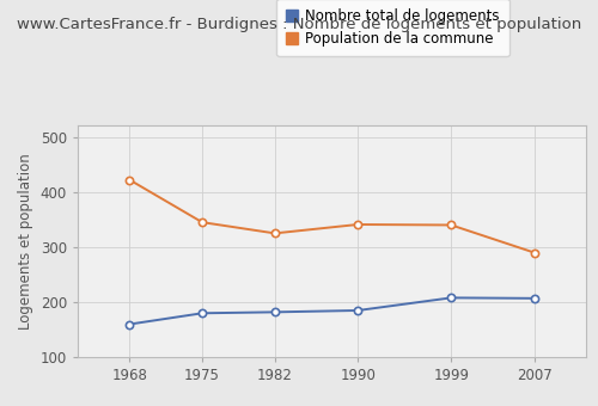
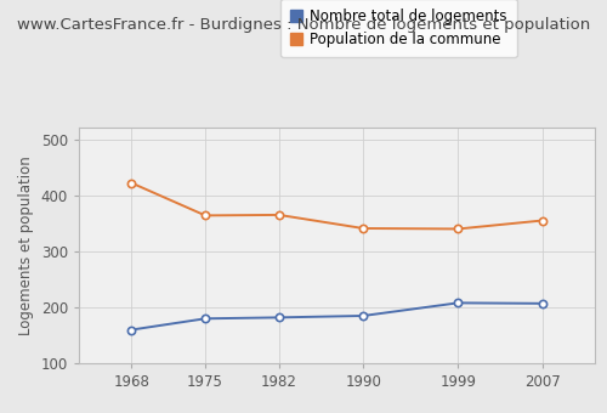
Population de la commune/1975: 345 -> 364
Population de la commune/1982: 325 -> 365
Population de la commune/2007: 290 -> 355
